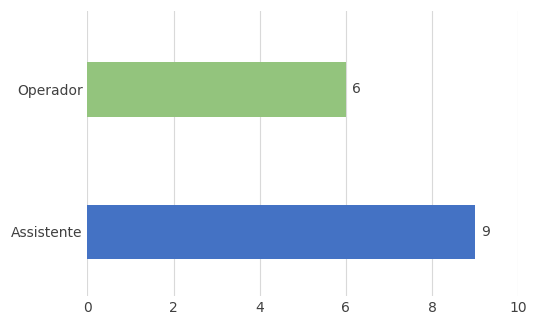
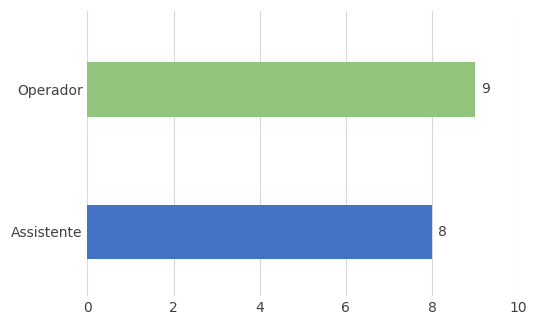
Operador: 6 -> 9
Assistente: 9 -> 8
